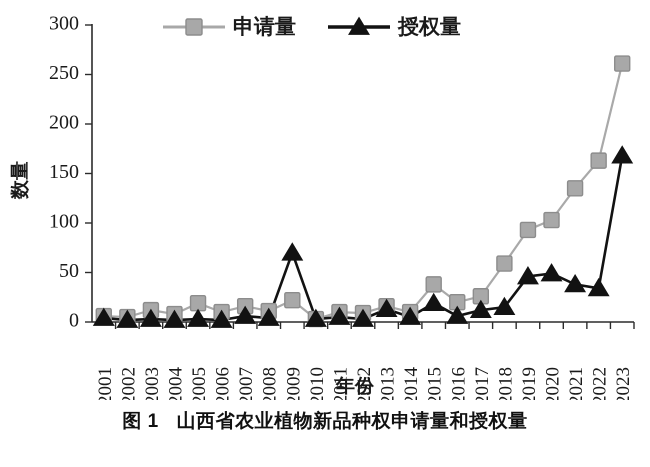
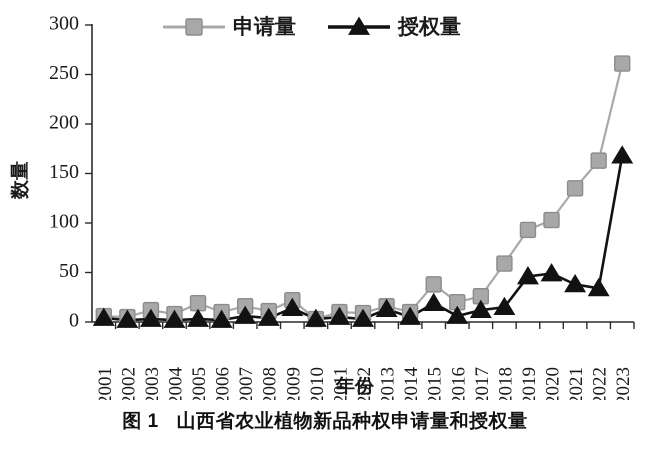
授权量/2009: 70 -> 10
